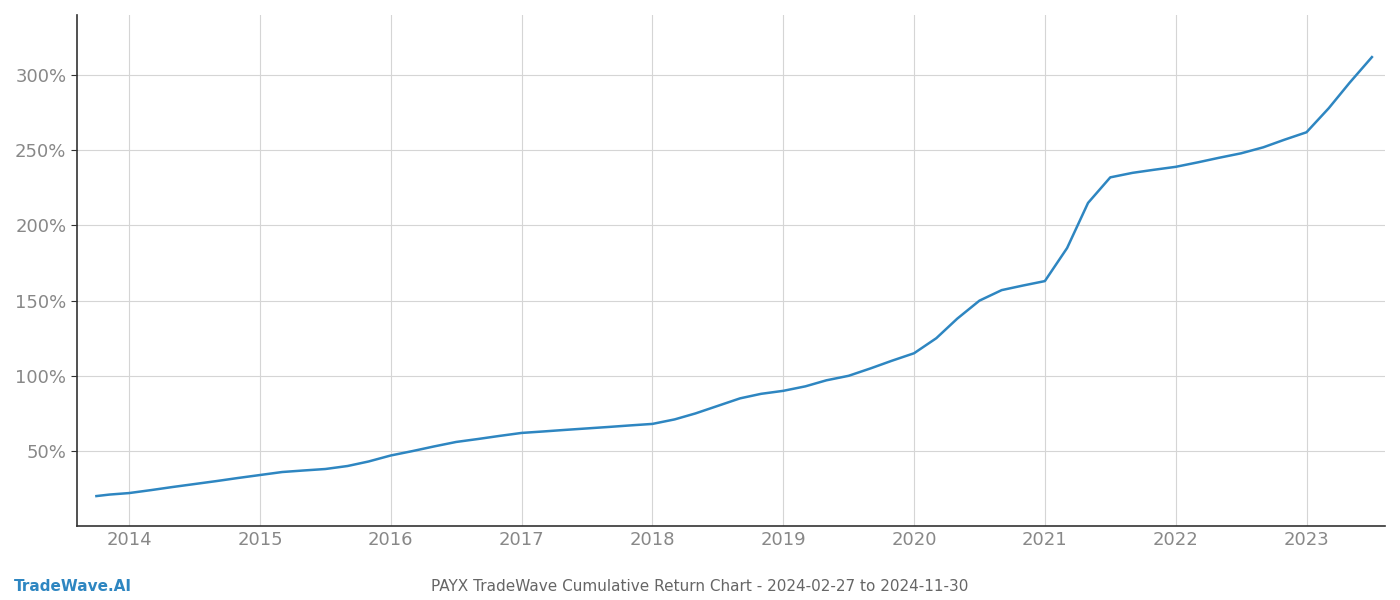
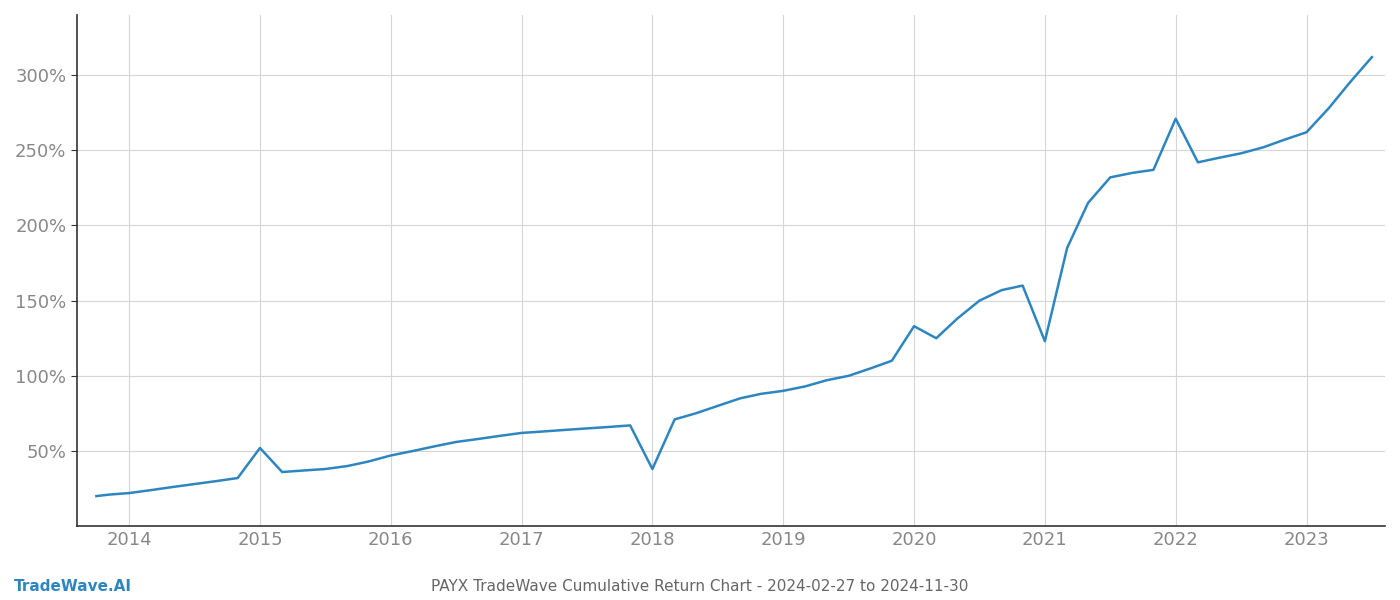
2015: 34% -> 52%
2018: 68% -> 38%
2020: 115% -> 133%
2021: 163% -> 123%
2022: 239% -> 271%
